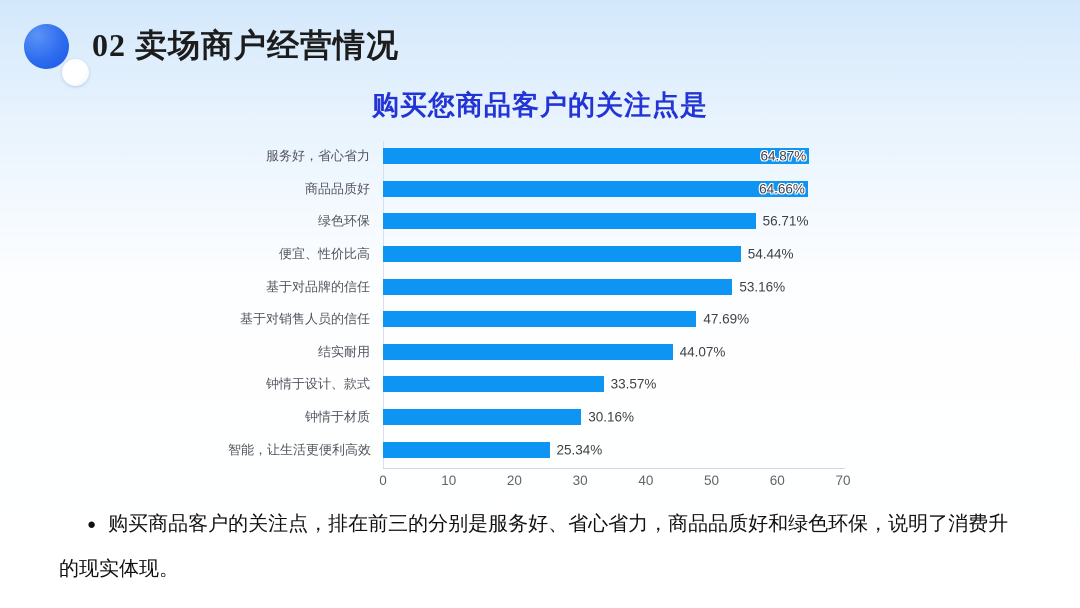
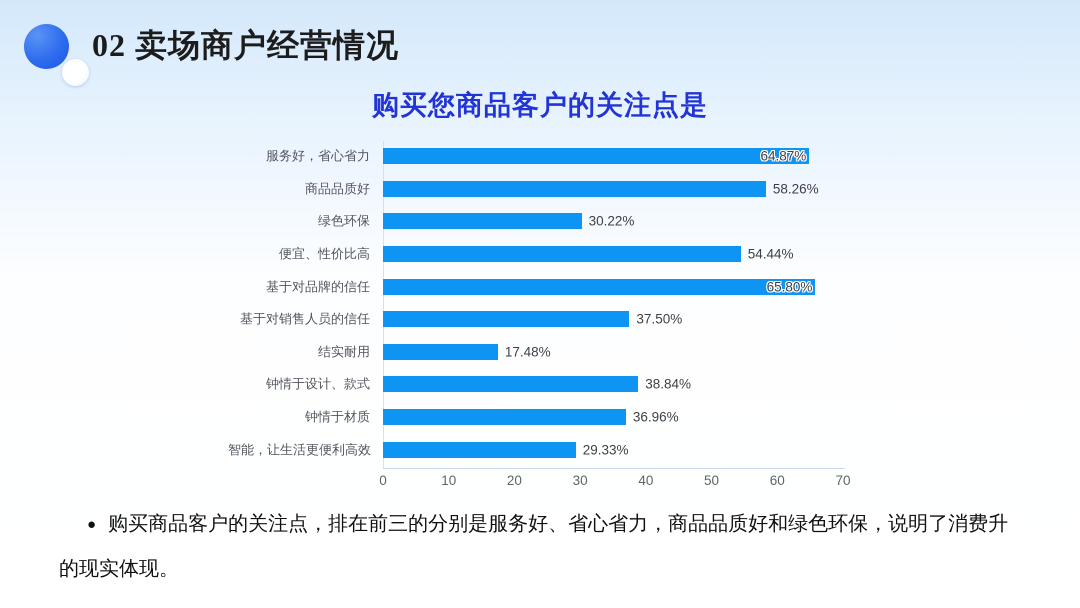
商品品质好: 64.66% -> 58.26%
绿色环保: 56.71% -> 30.22%
基于对品牌的信任: 53.16% -> 65.80%
基于对销售人员的信任: 47.69% -> 37.50%
结实耐用: 44.07% -> 17.48%
钟情于设计、款式: 33.57% -> 38.84%
钟情于材质: 30.16% -> 36.96%
智能，让生活更便利高效: 25.34% -> 29.33%
